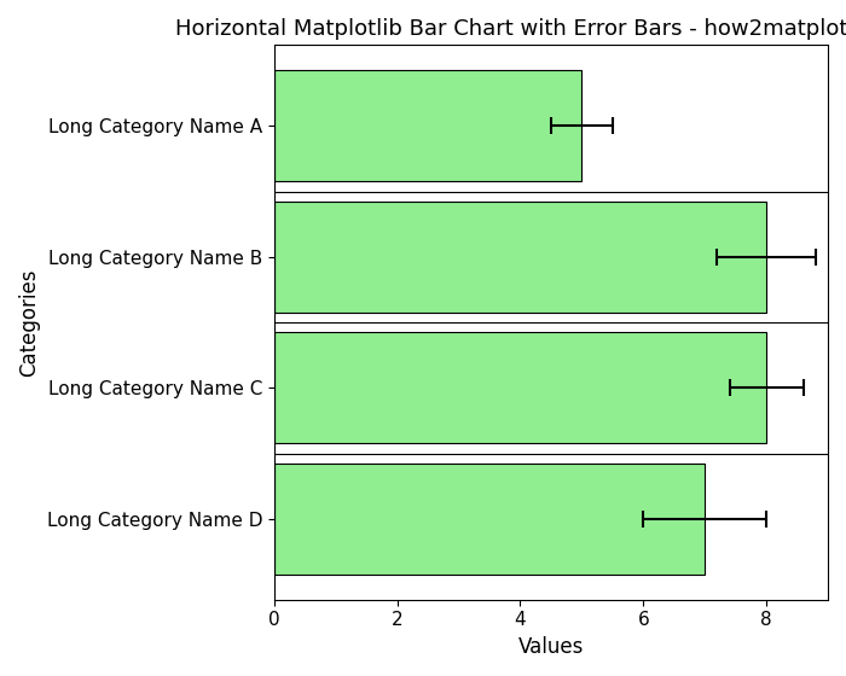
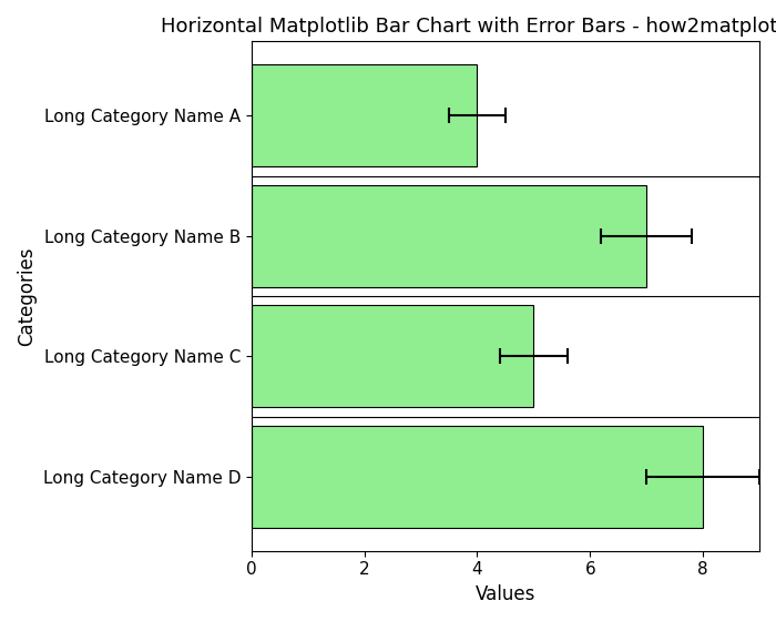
Long Category Name A: 5 -> 4
Long Category Name B: 8 -> 7
Long Category Name C: 8 -> 5
Long Category Name D: 7 -> 8
